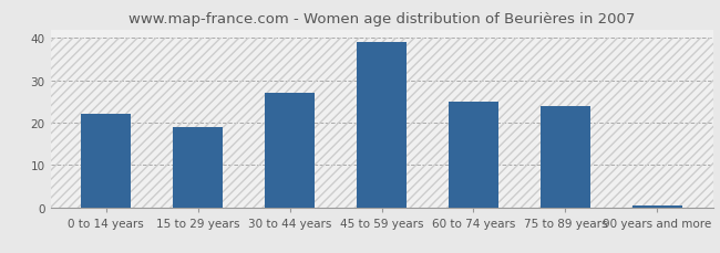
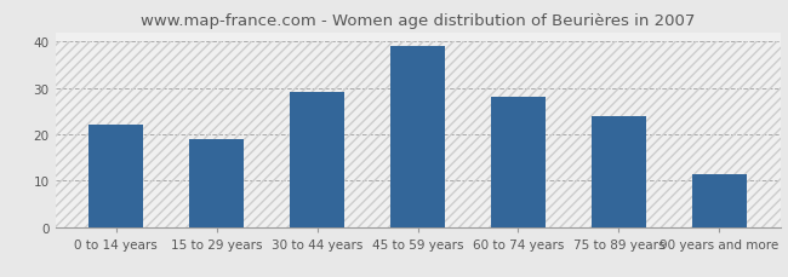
30 to 44 years: 27.0 -> 29.0
60 to 74 years: 25.0 -> 28.0
90 years and more: 0.5 -> 11.5
